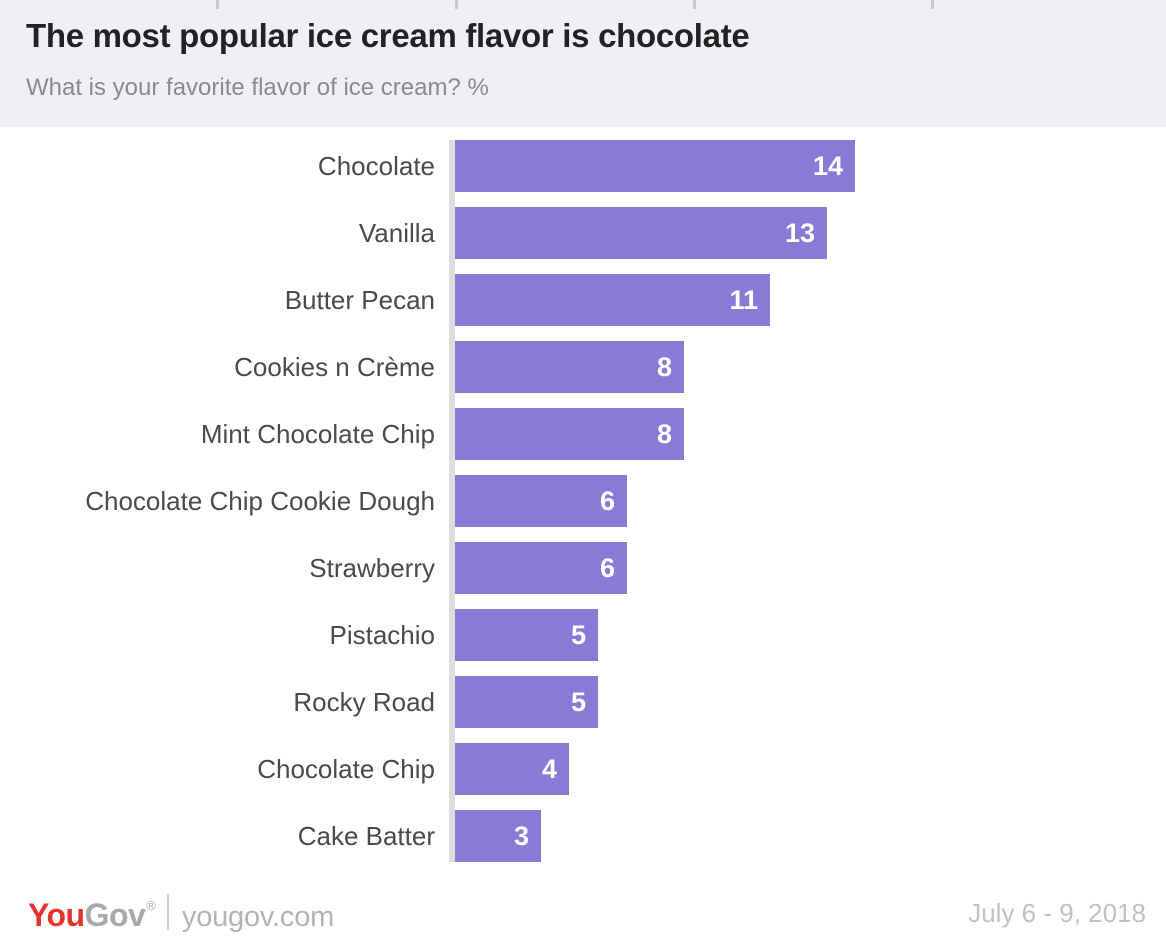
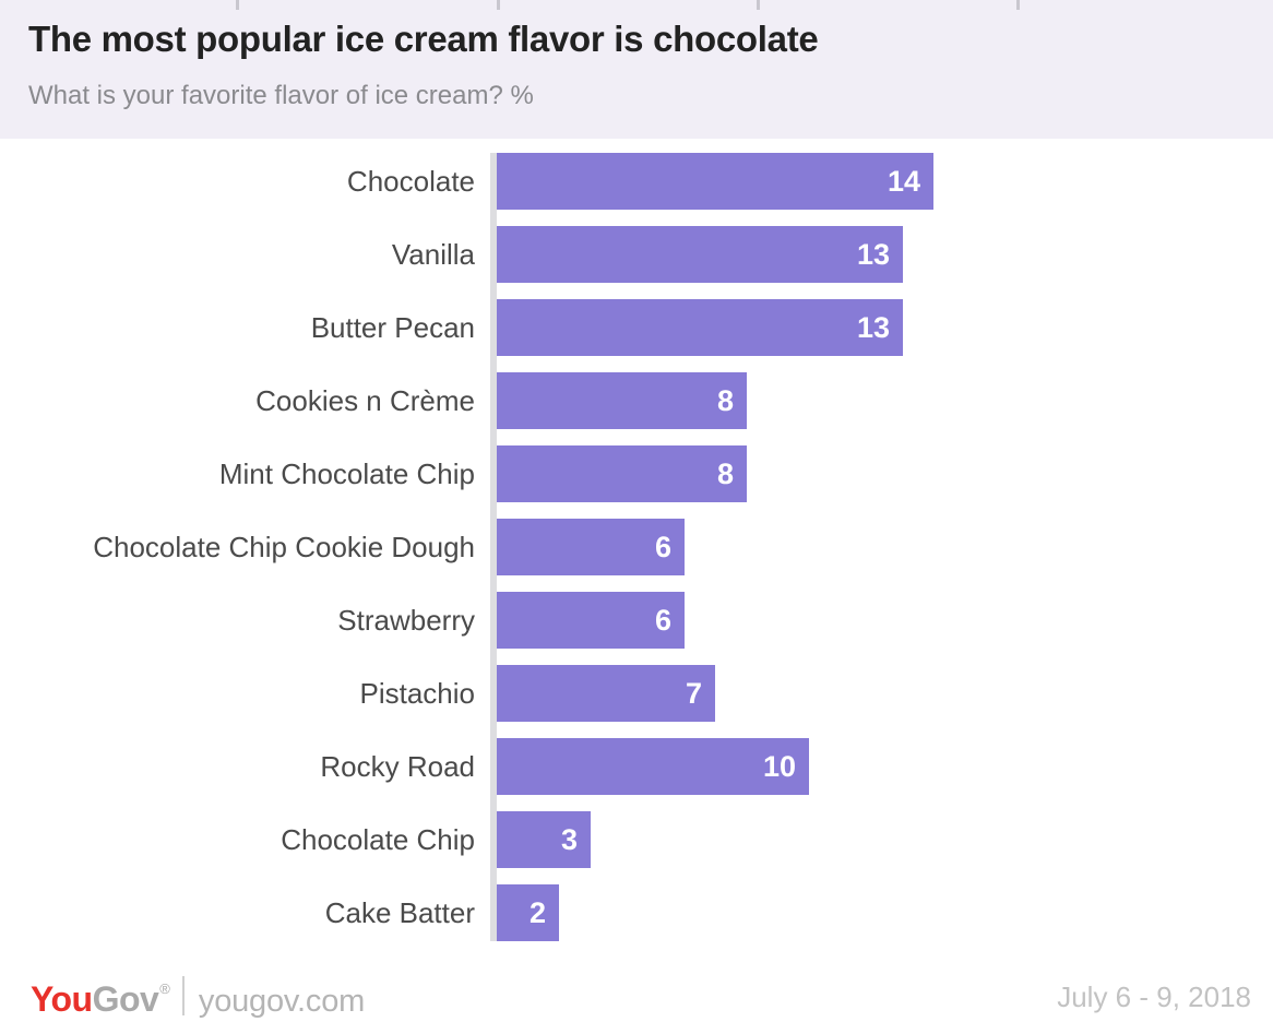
Butter Pecan: 11 -> 13
Pistachio: 5 -> 7
Rocky Road: 5 -> 10
Chocolate Chip: 4 -> 3
Cake Batter: 3 -> 2
